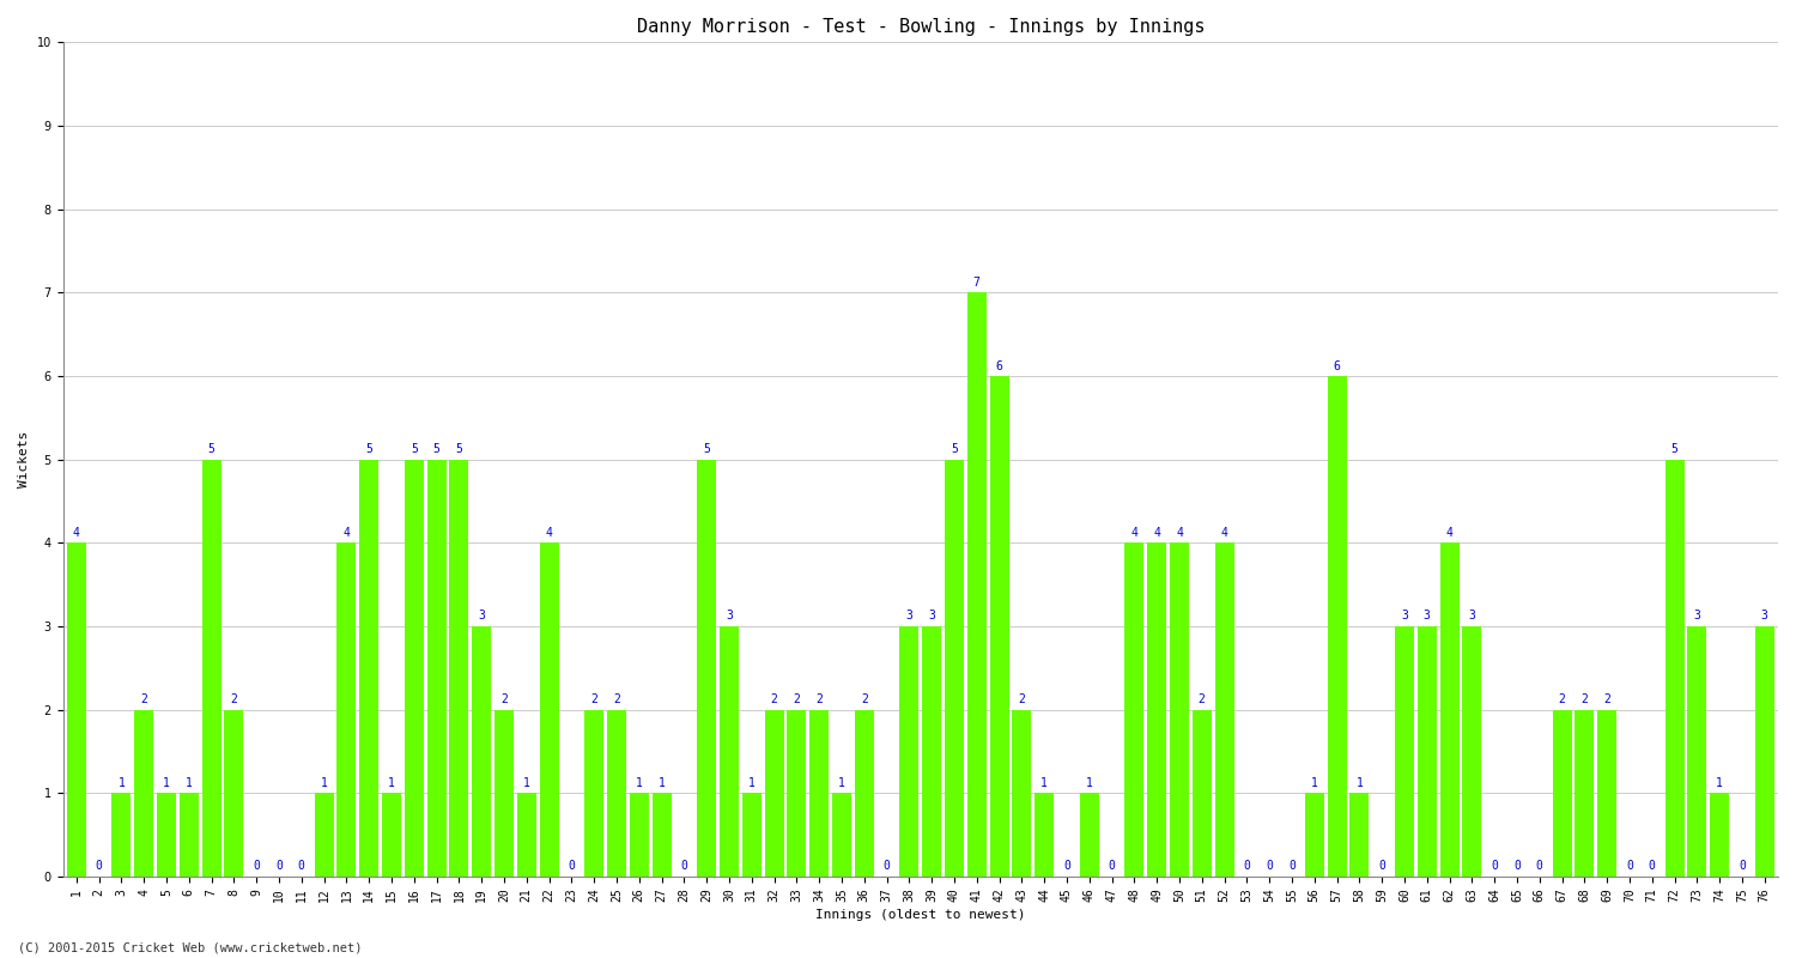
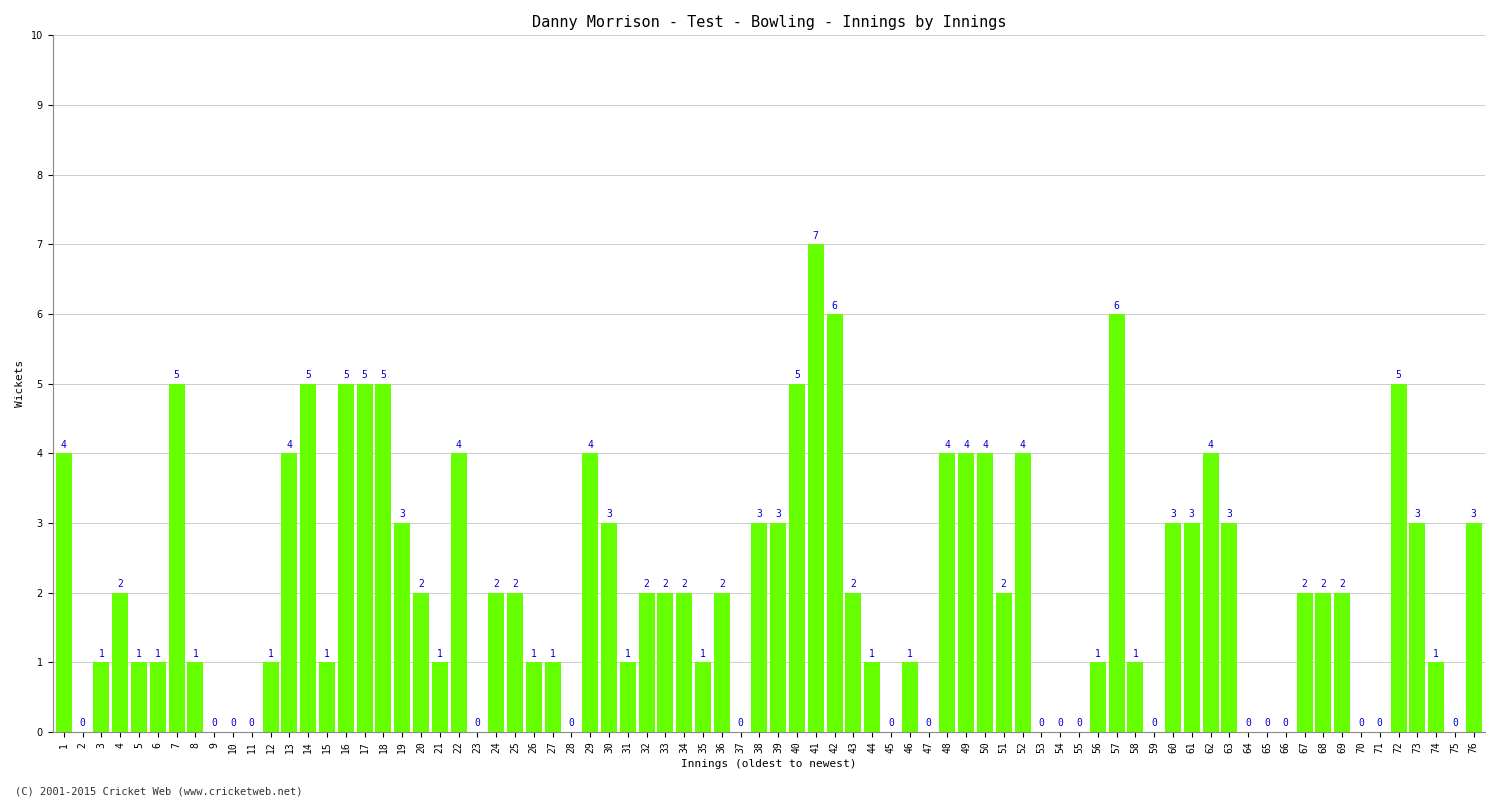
8: 2 -> 1
29: 5 -> 4
